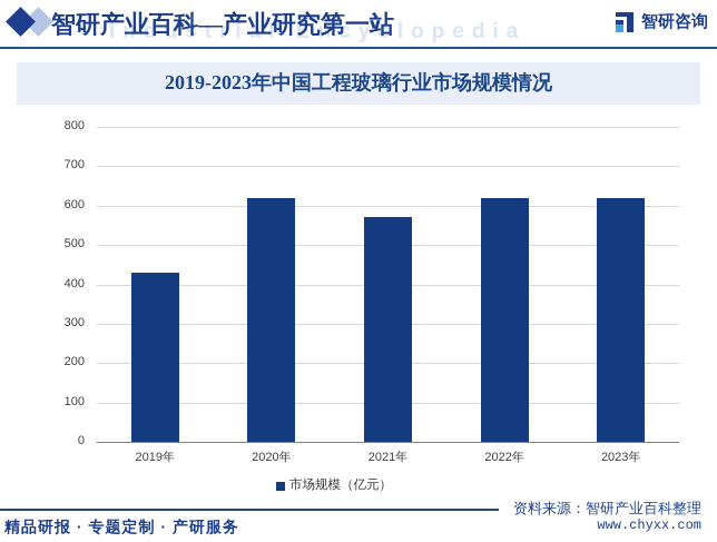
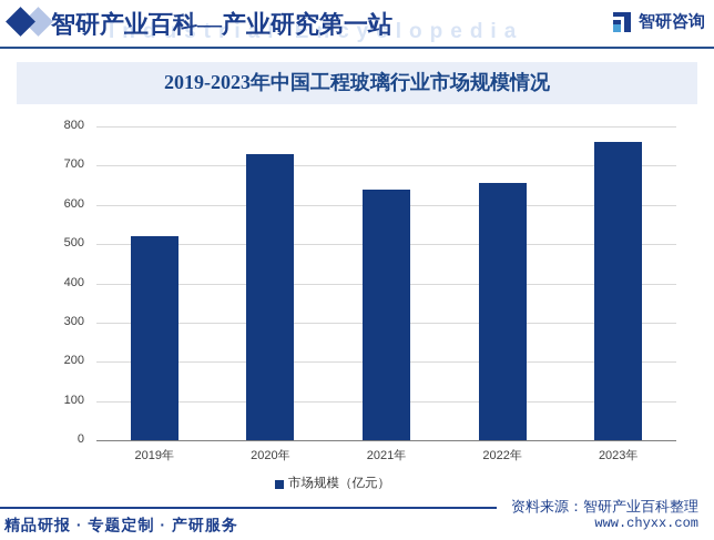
2019年: 430 -> 520
2020年: 620 -> 730
2021年: 570 -> 640
2022年: 620 -> 660
2023年: 620 -> 760
